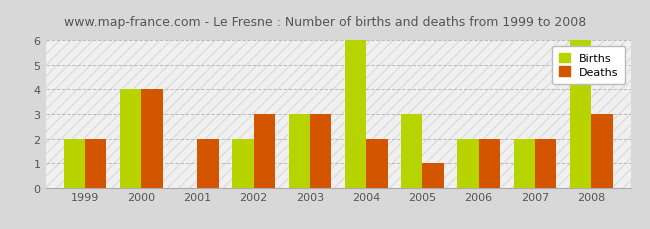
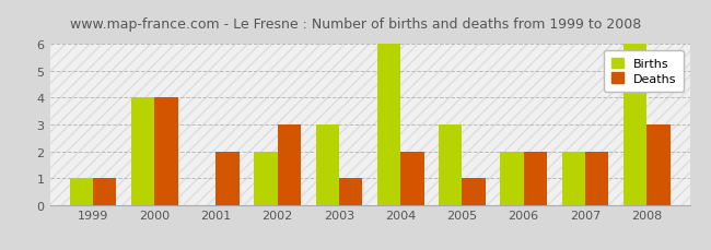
Births/1999: 2 -> 1
Deaths/1999: 2 -> 1
Deaths/2003: 3 -> 1
